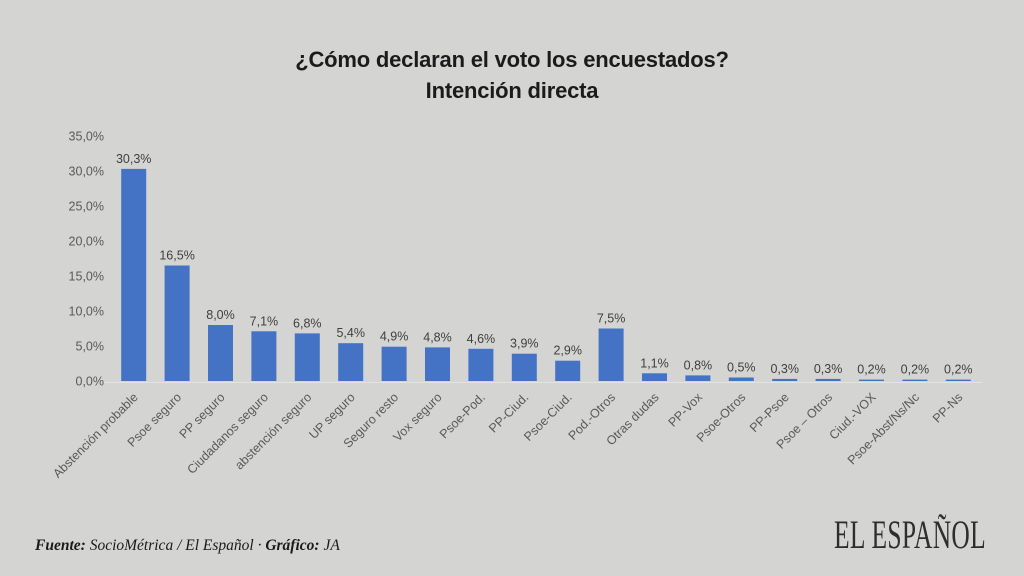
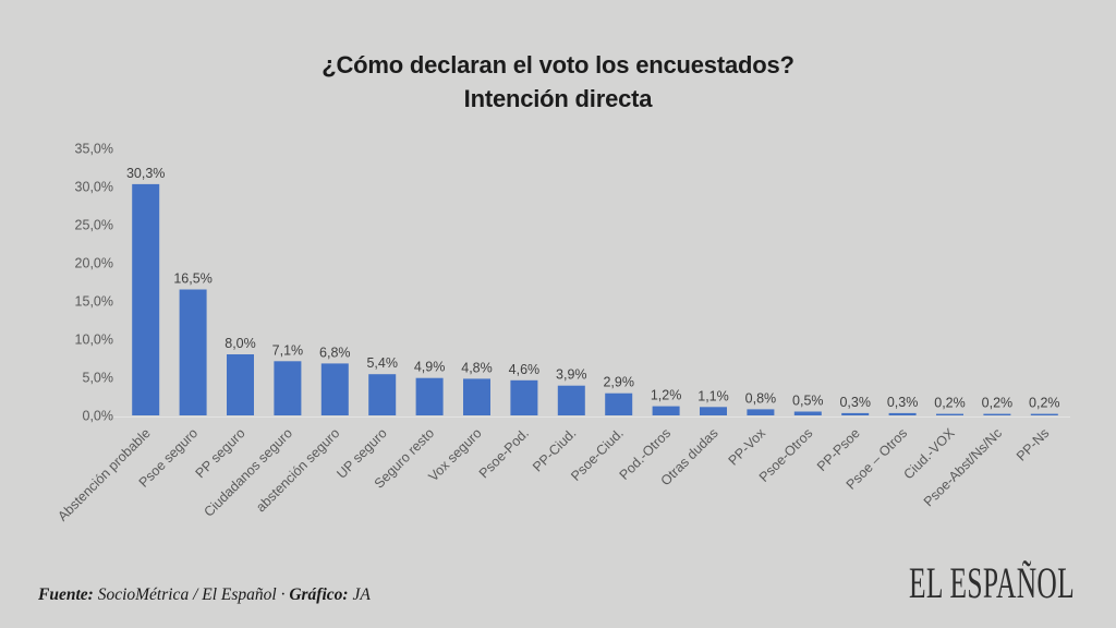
Pod.-Otros: 7,5% -> 1,2%
